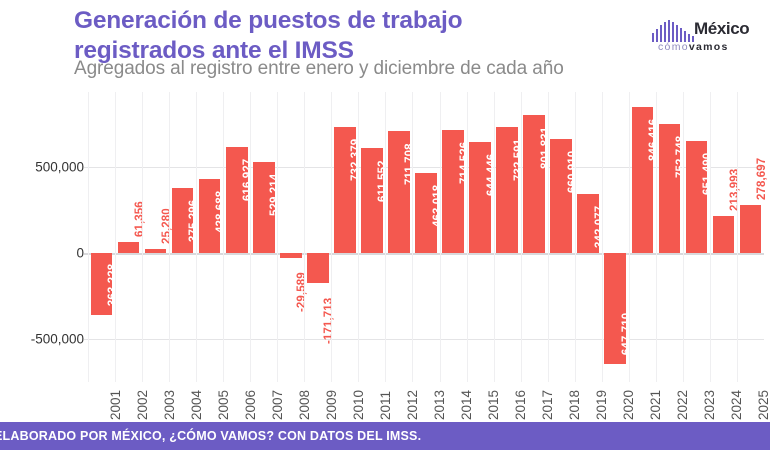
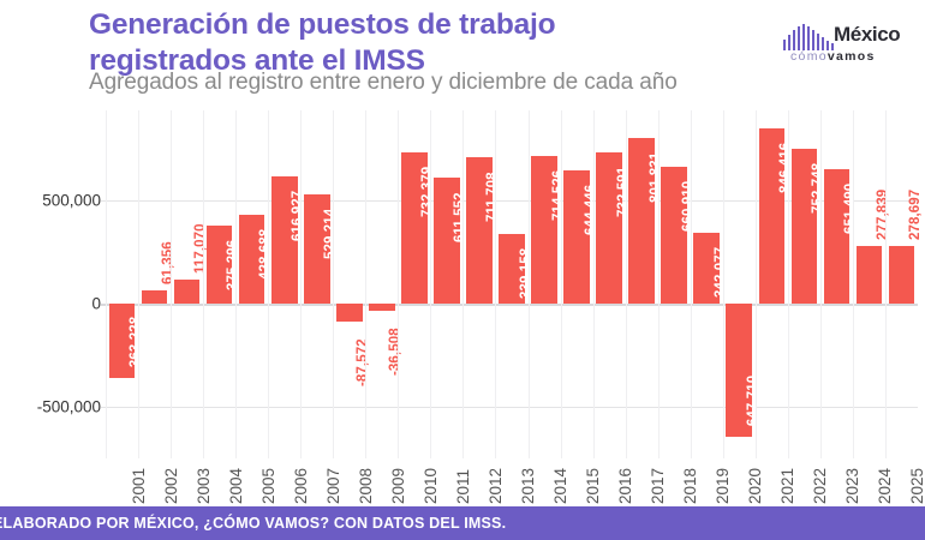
2003: 25,280 -> 117,070
2008: -29,589 -> -87,572
2009: -171,713 -> -36,508
2013: 463,018 -> 339,158
2024: 213,993 -> 277,839
